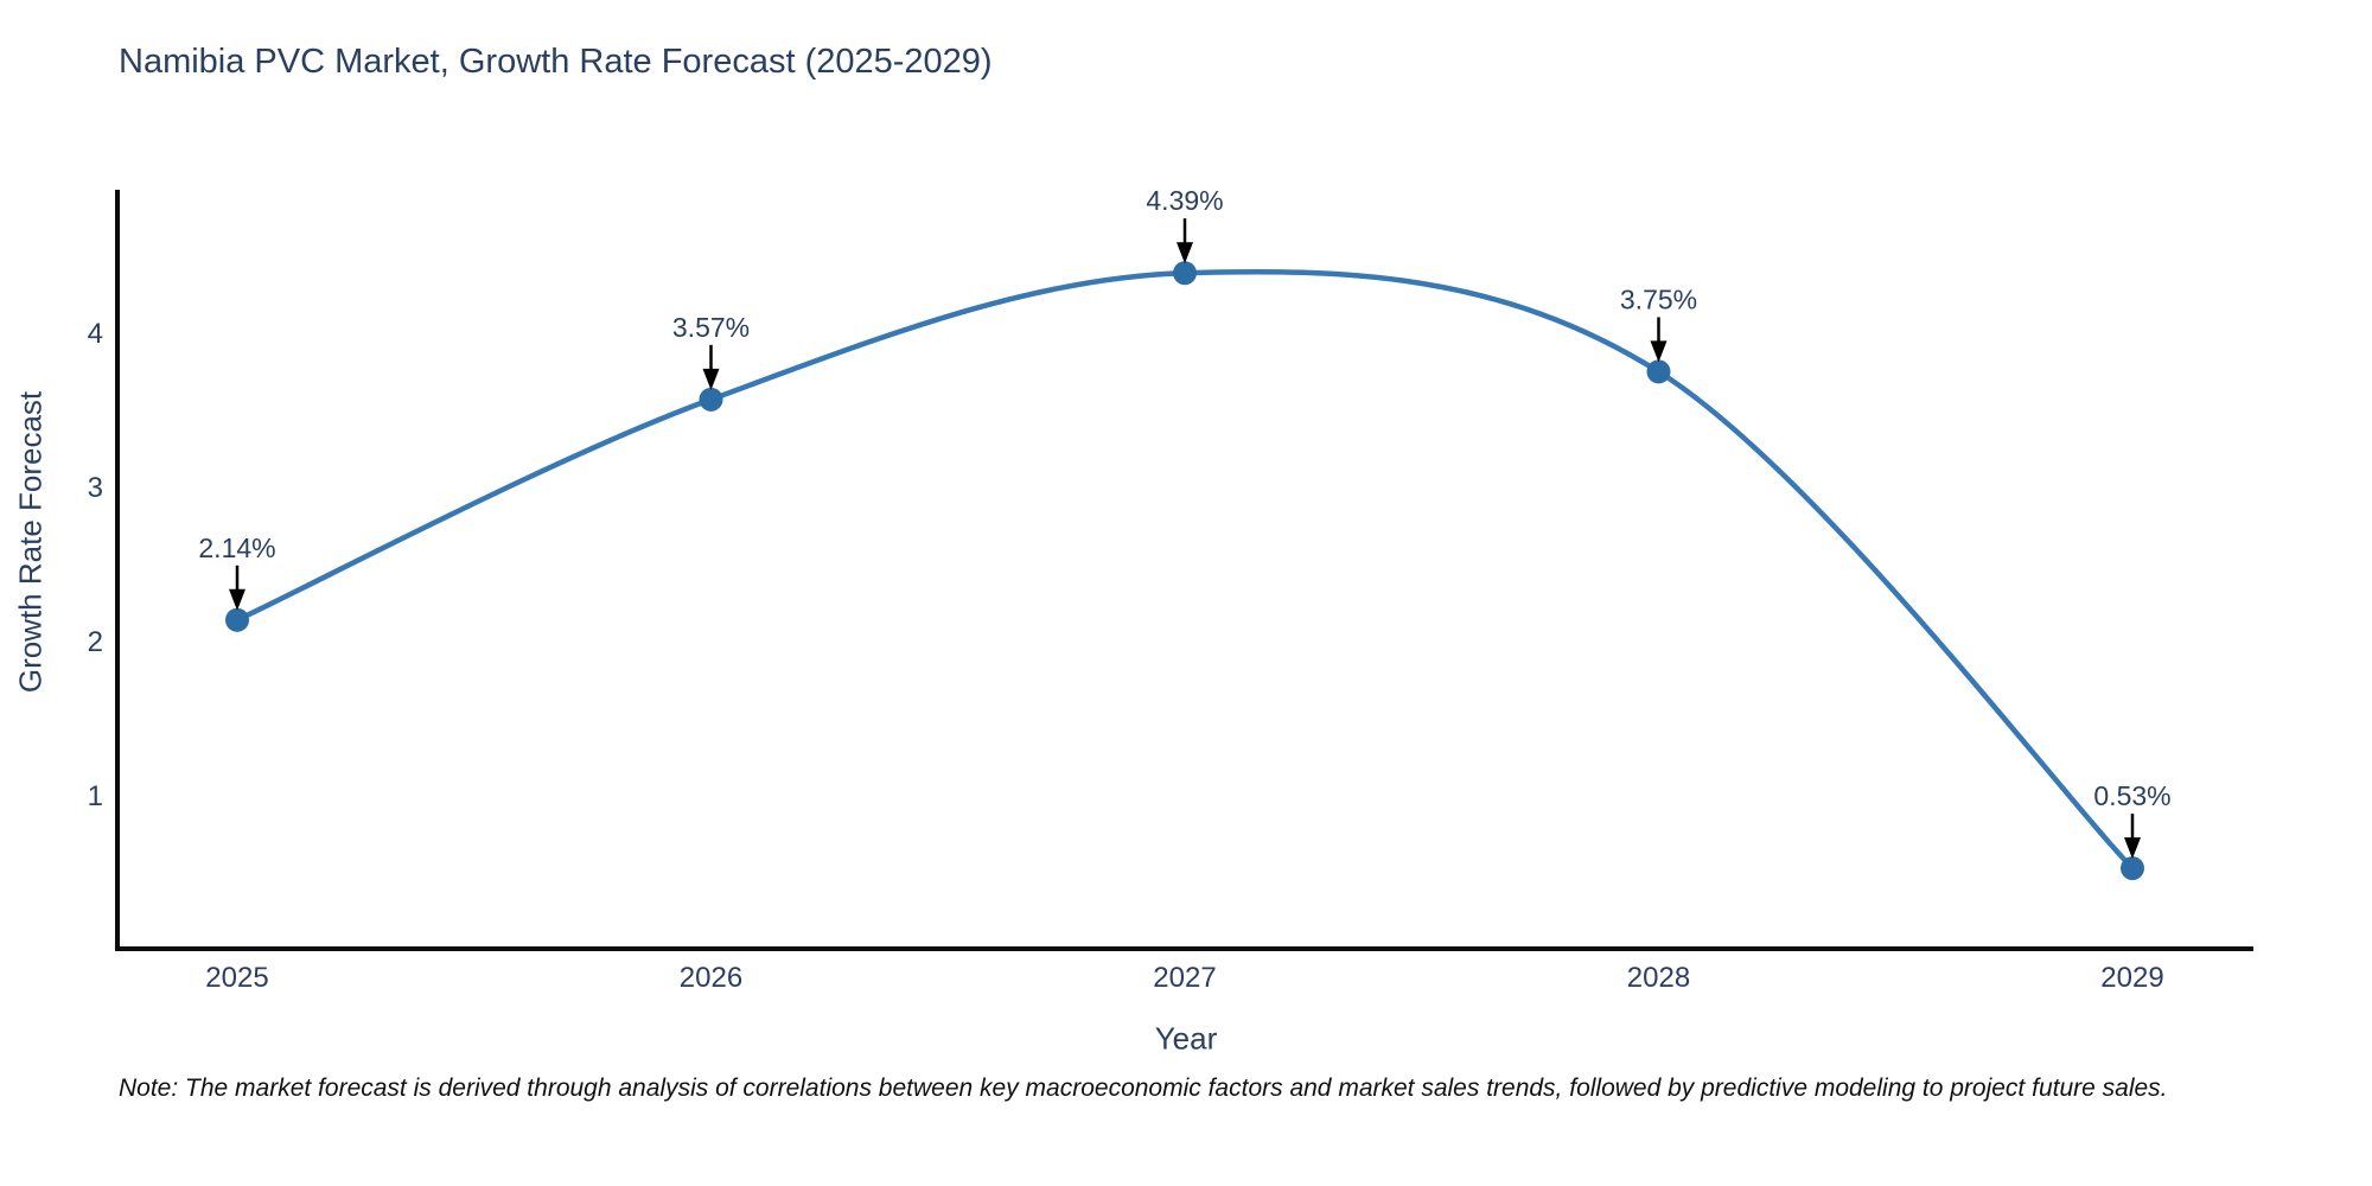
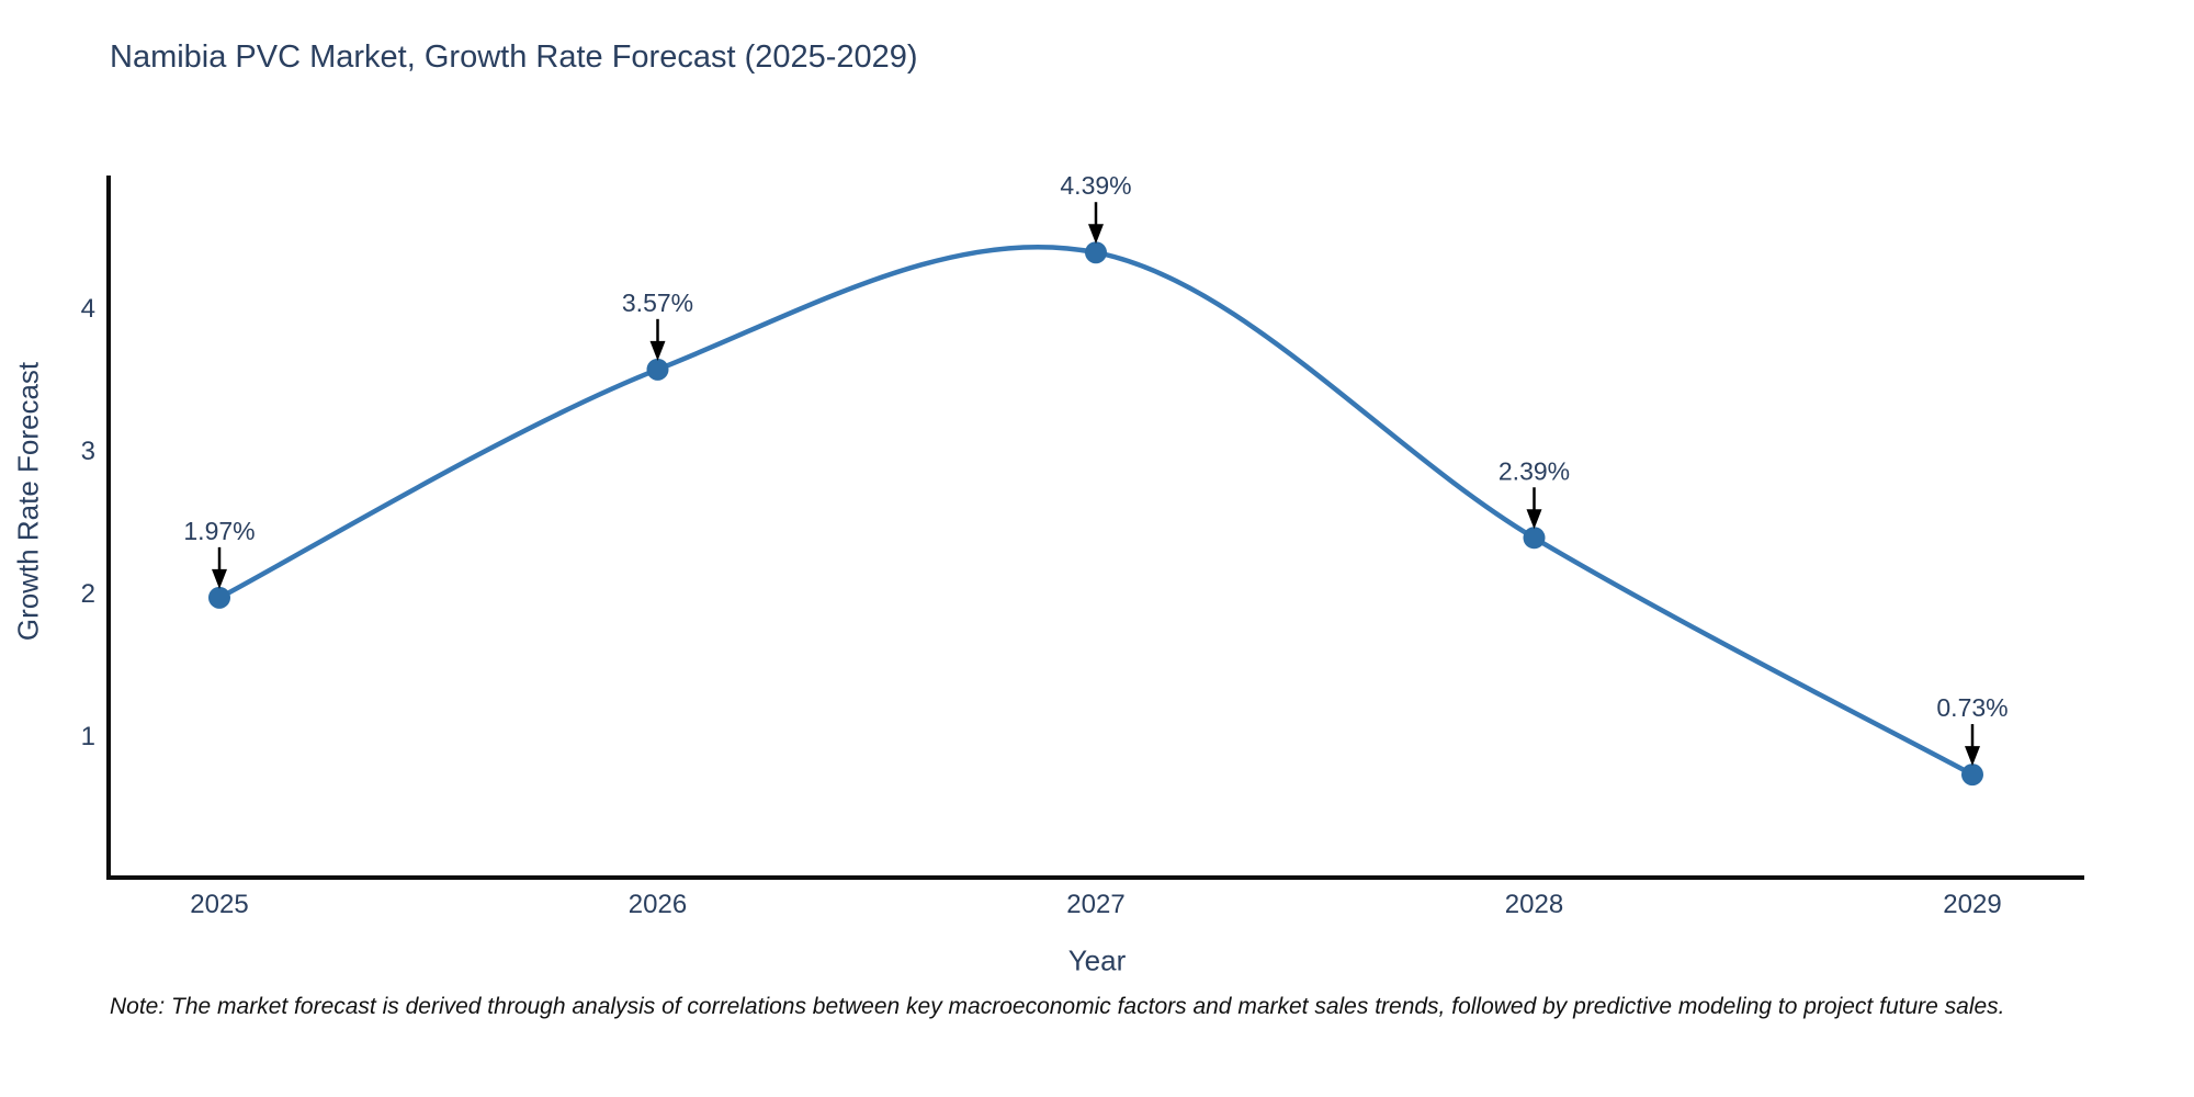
2025: 2.14% -> 1.97%
2028: 3.75% -> 2.39%
2029: 0.53% -> 0.73%
